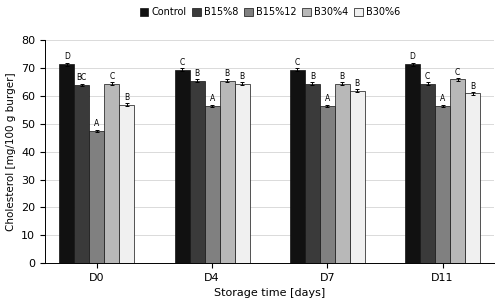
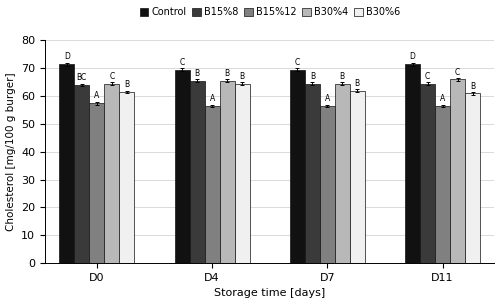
B15%12/D0: 47.5 -> 57.5
B30%6/D0: 57.0 -> 61.5
